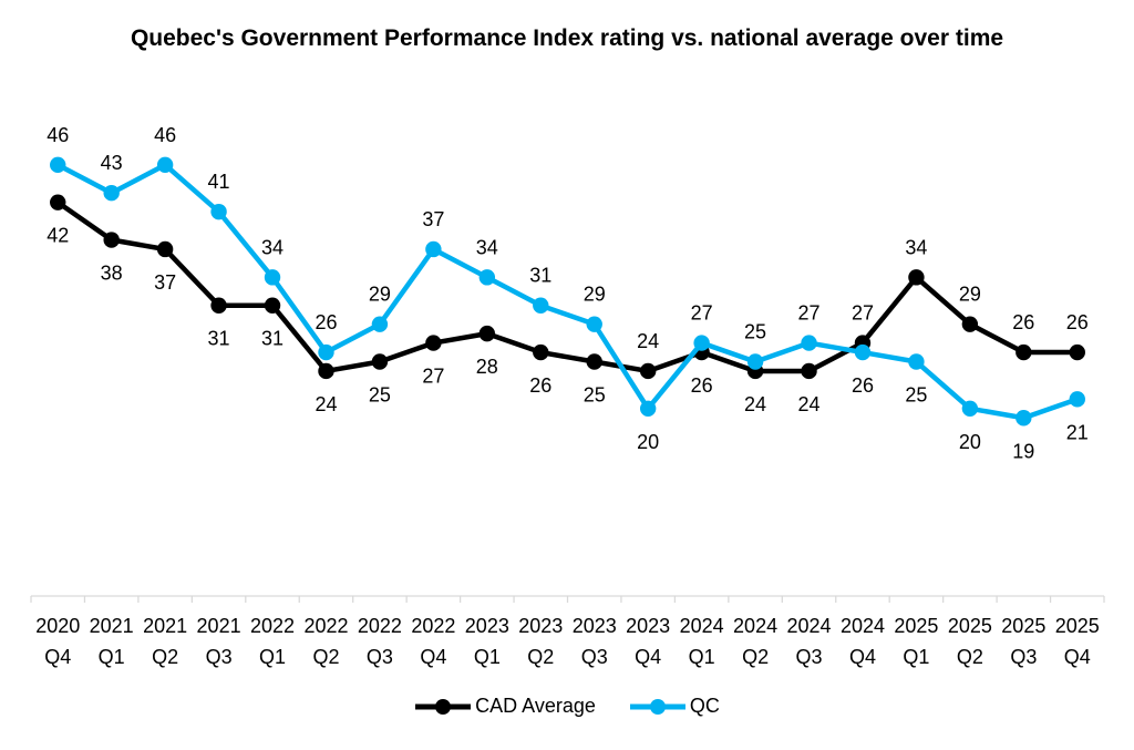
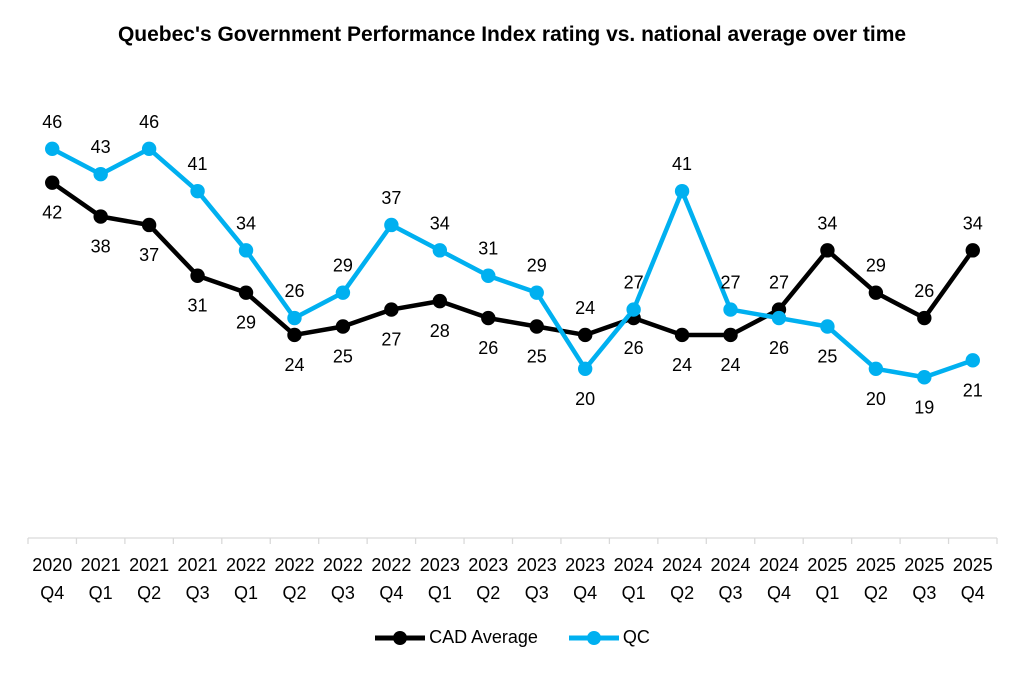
CAD Average/2022 Q1: 31 -> 29
QC/2024 Q2: 25 -> 41
CAD Average/2025 Q4: 26 -> 34
